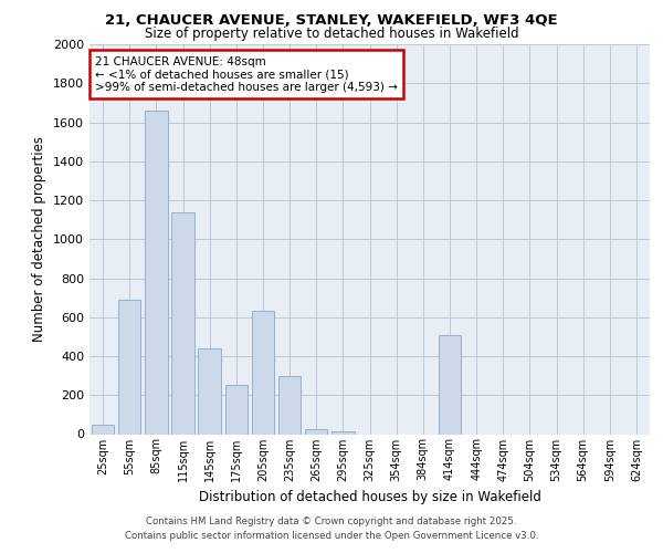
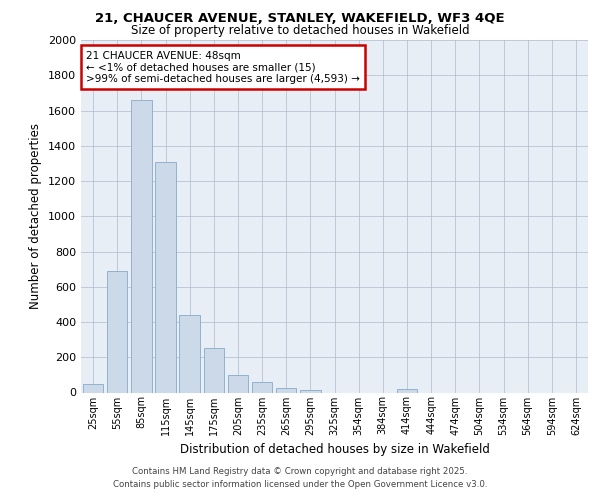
115sqm: 1140 -> 1310
205sqm: 630 -> 100
235sqm: 300 -> 60
414sqm: 510 -> 20
